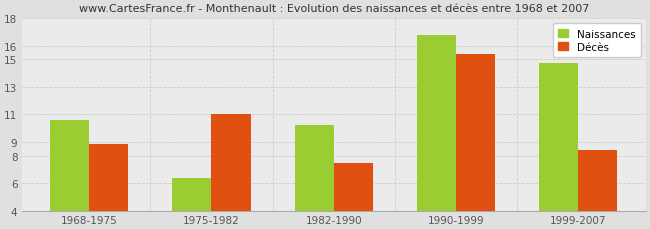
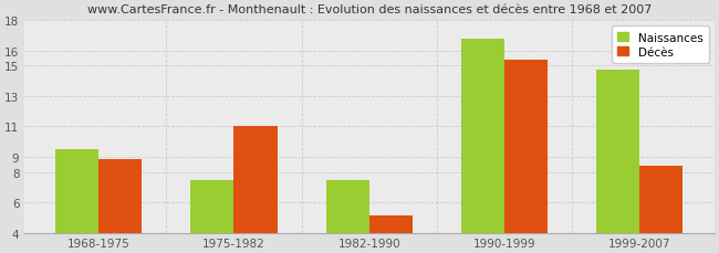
Naissances/1968-1975: 10.6 -> 9.5
Naissances/1975-1982: 6.4 -> 7.5
Naissances/1982-1990: 10.2 -> 7.5
Décès/1982-1990: 7.5 -> 5.1
